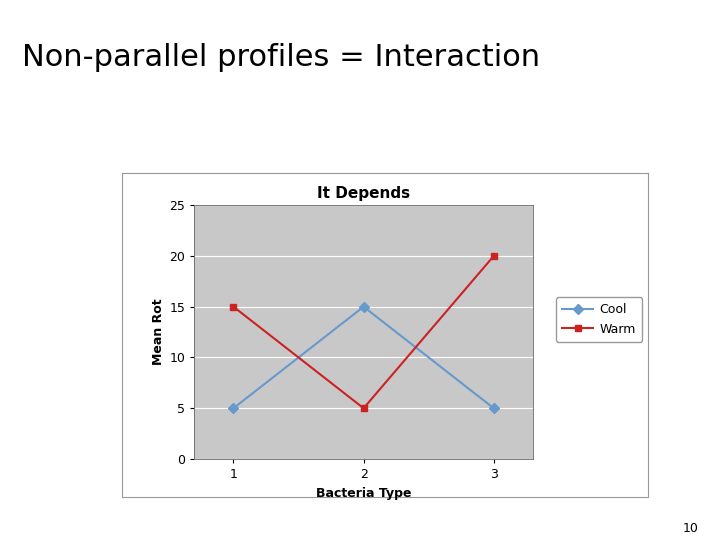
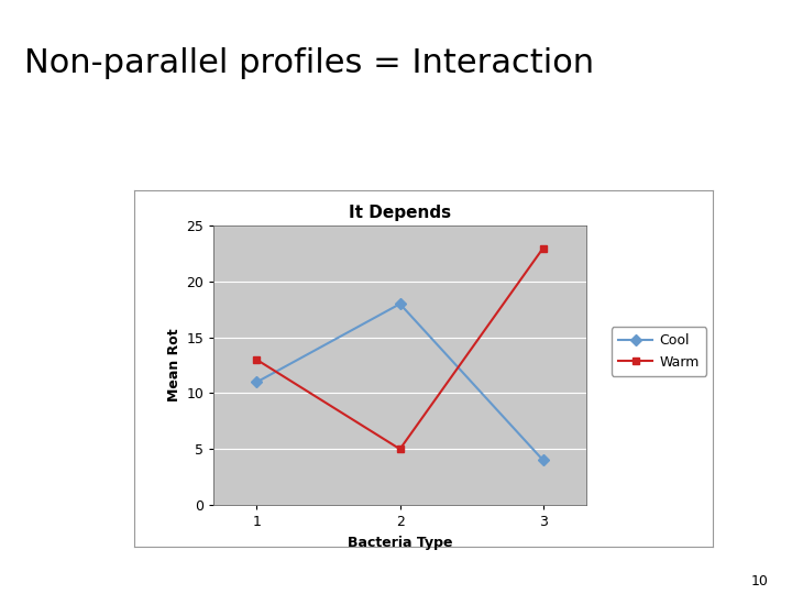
Cool/1: 5 -> 11
Warm/1: 15 -> 13
Cool/2: 15 -> 18
Cool/3: 5 -> 4
Warm/3: 20 -> 23
